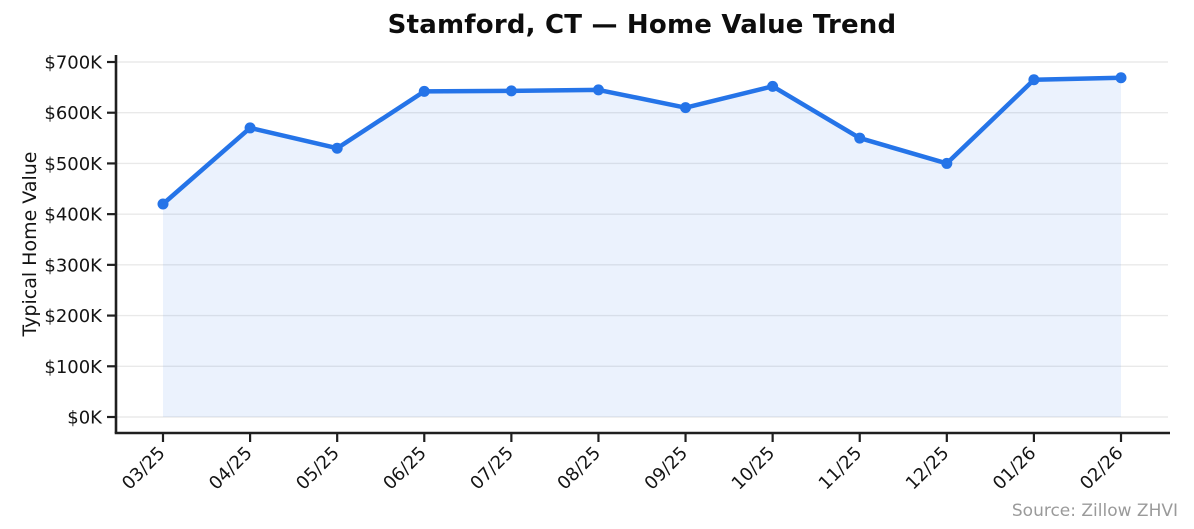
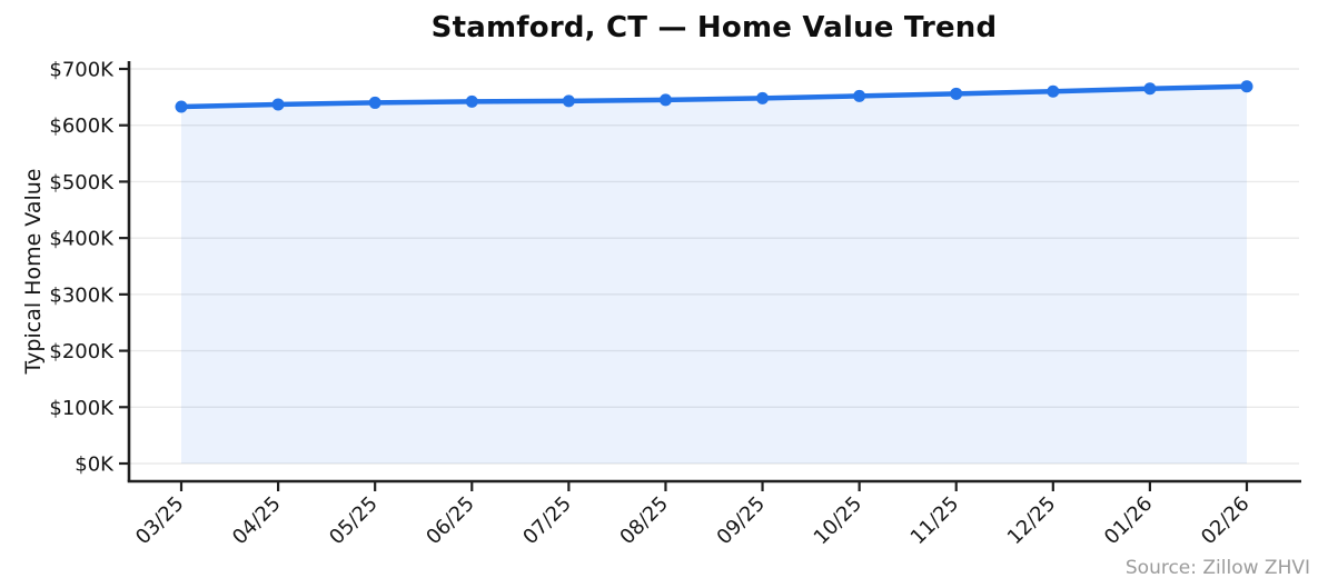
03/25: $420K -> $630K
04/25: $570K -> $640K
05/25: $530K -> $640K
09/25: $610K -> $650K
11/25: $550K -> $660K
12/25: $500K -> $660K
